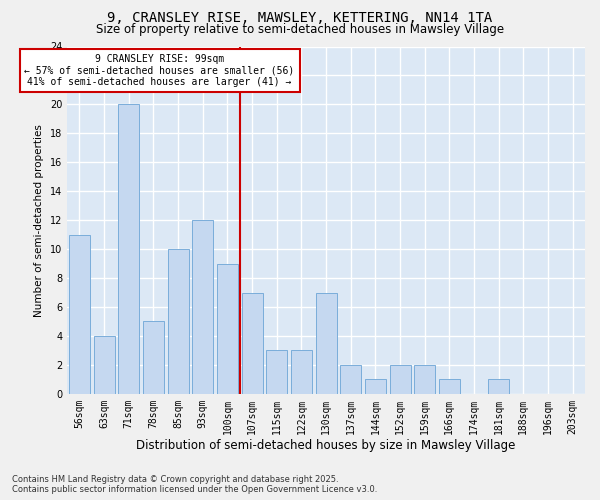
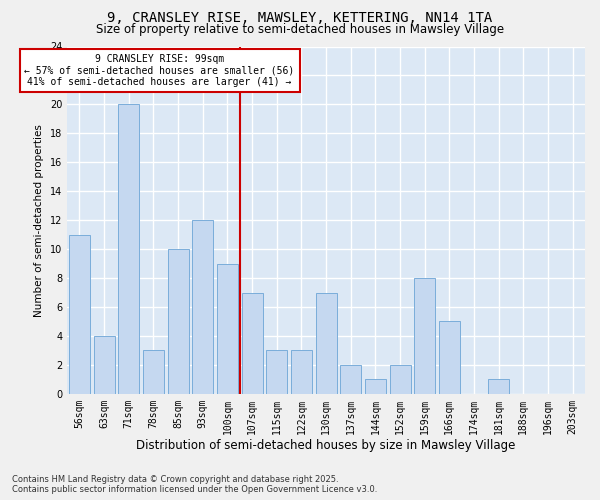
78sqm: 5 -> 3
159sqm: 2 -> 8
166sqm: 1 -> 5
